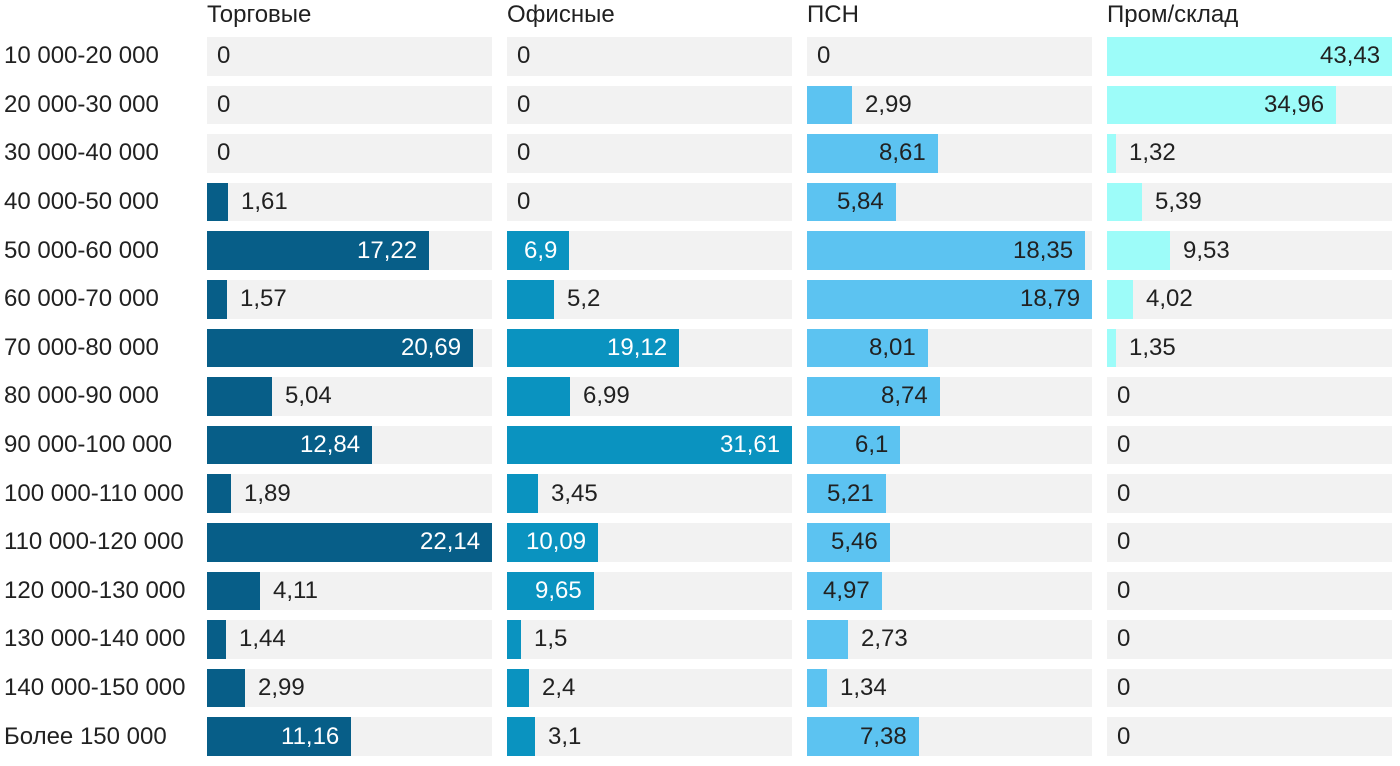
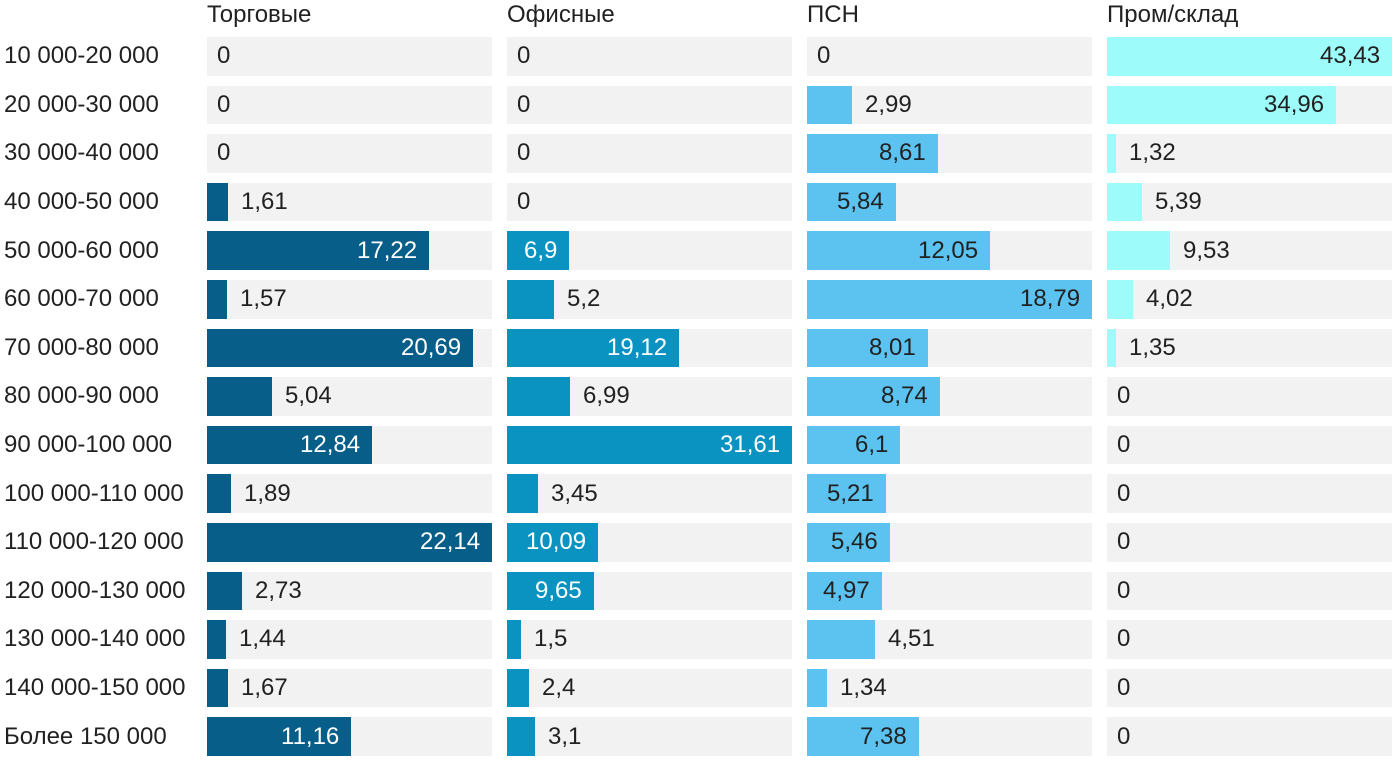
ПСН/50 000-60 000: 18,35 -> 12,05
Торговые/120 000-130 000: 4,11 -> 2,73
ПСН/130 000-140 000: 2,73 -> 4,51
Торговые/140 000-150 000: 2,99 -> 1,67
